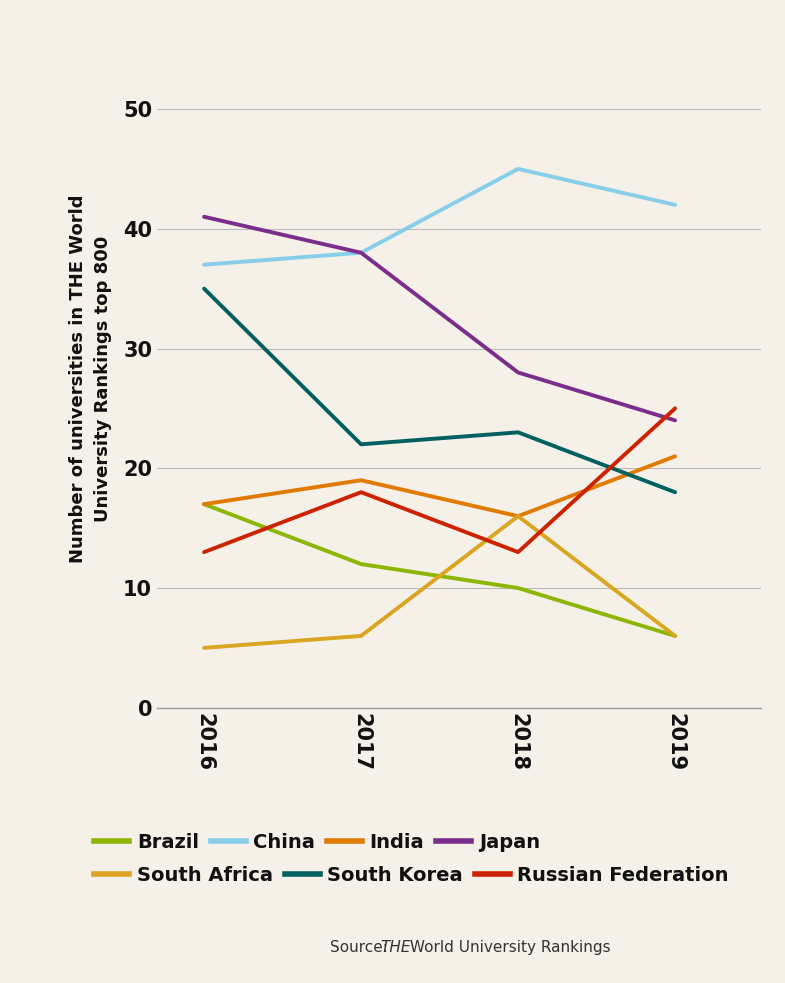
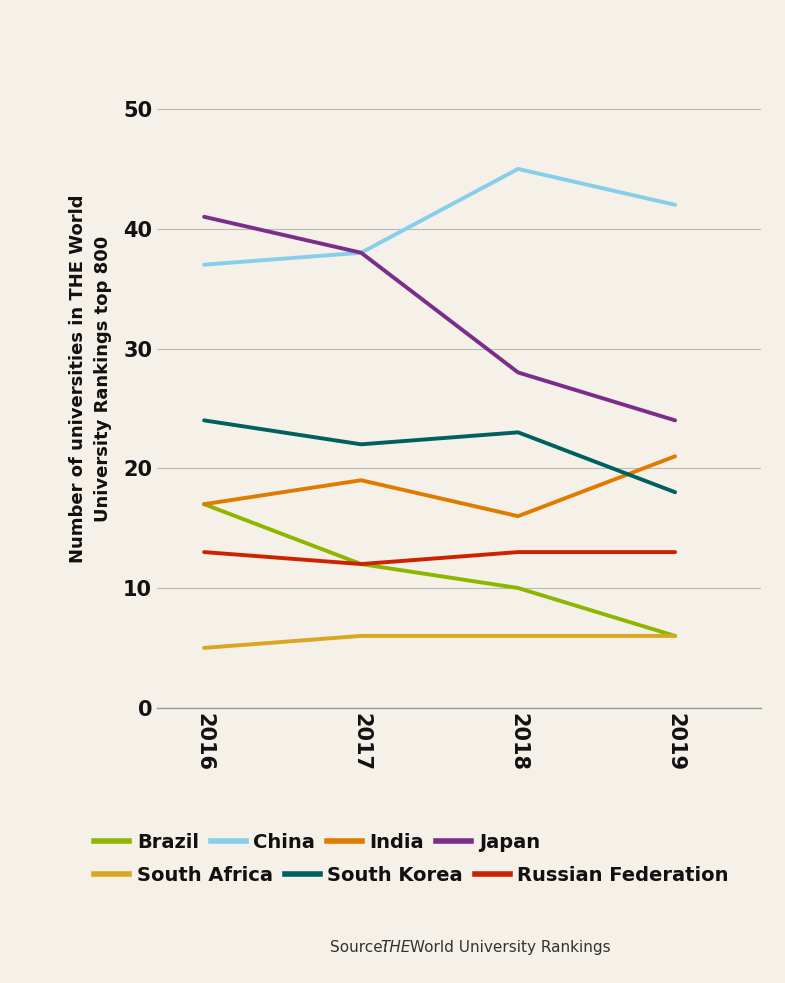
South Korea/2016: 35 -> 24
Russian Federation/2017: 18 -> 12
South Africa/2018: 16 -> 6
Russian Federation/2019: 25 -> 13
